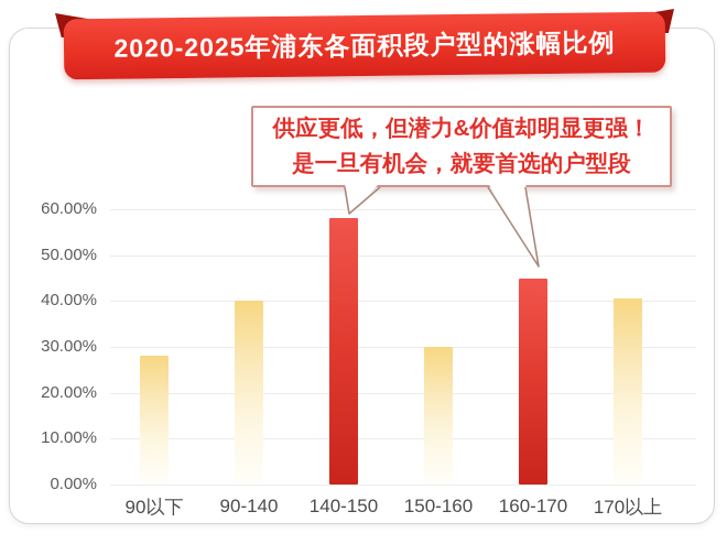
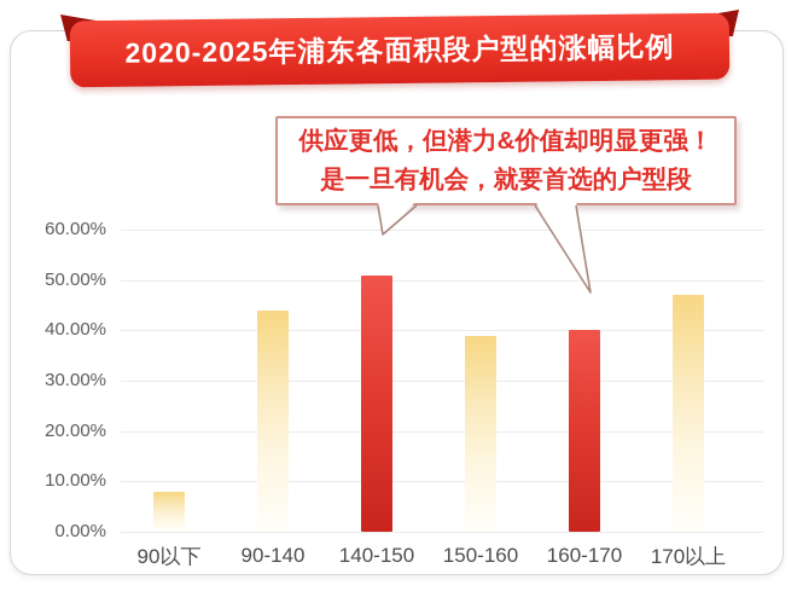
90以下: 28% -> 8%
90-140: 40% -> 44%
140-150: 58% -> 51%
150-160: 30% -> 39%
160-170: 45% -> 40%
170以上: 40% -> 47%
